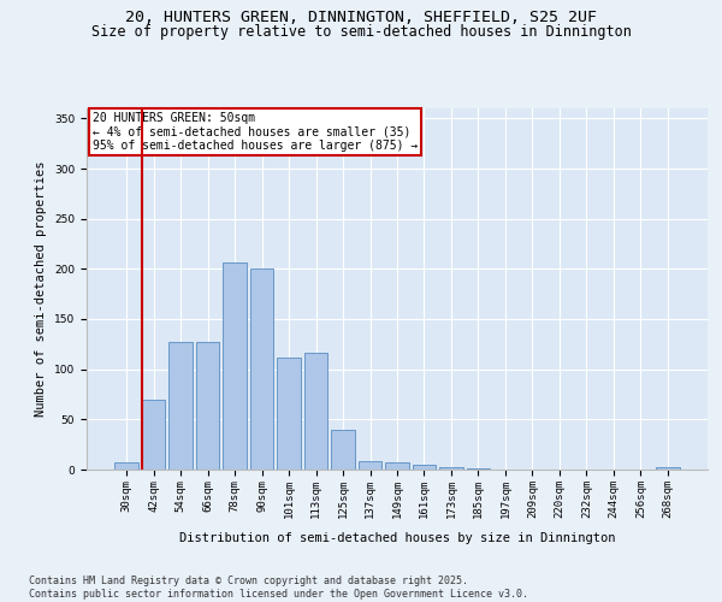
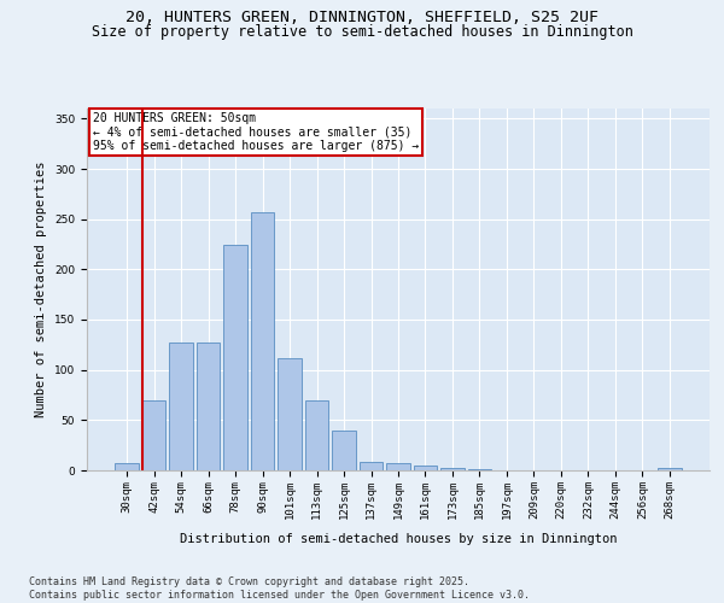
78sqm: 206 -> 225
90sqm: 200 -> 257
113sqm: 116 -> 70
